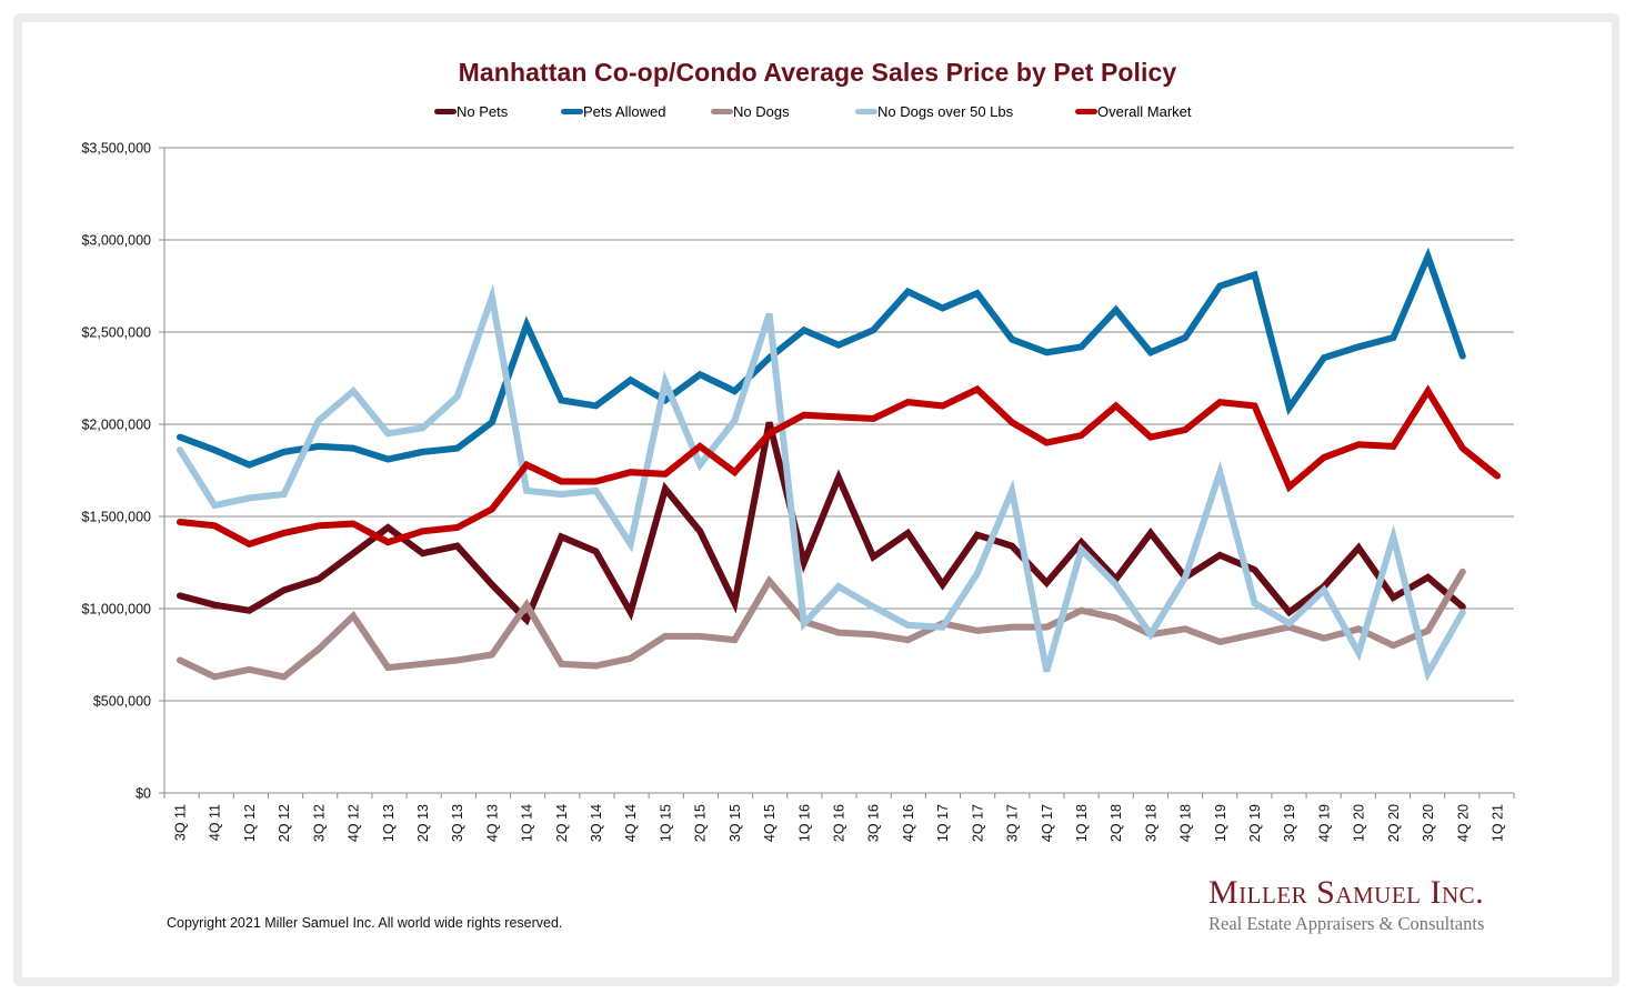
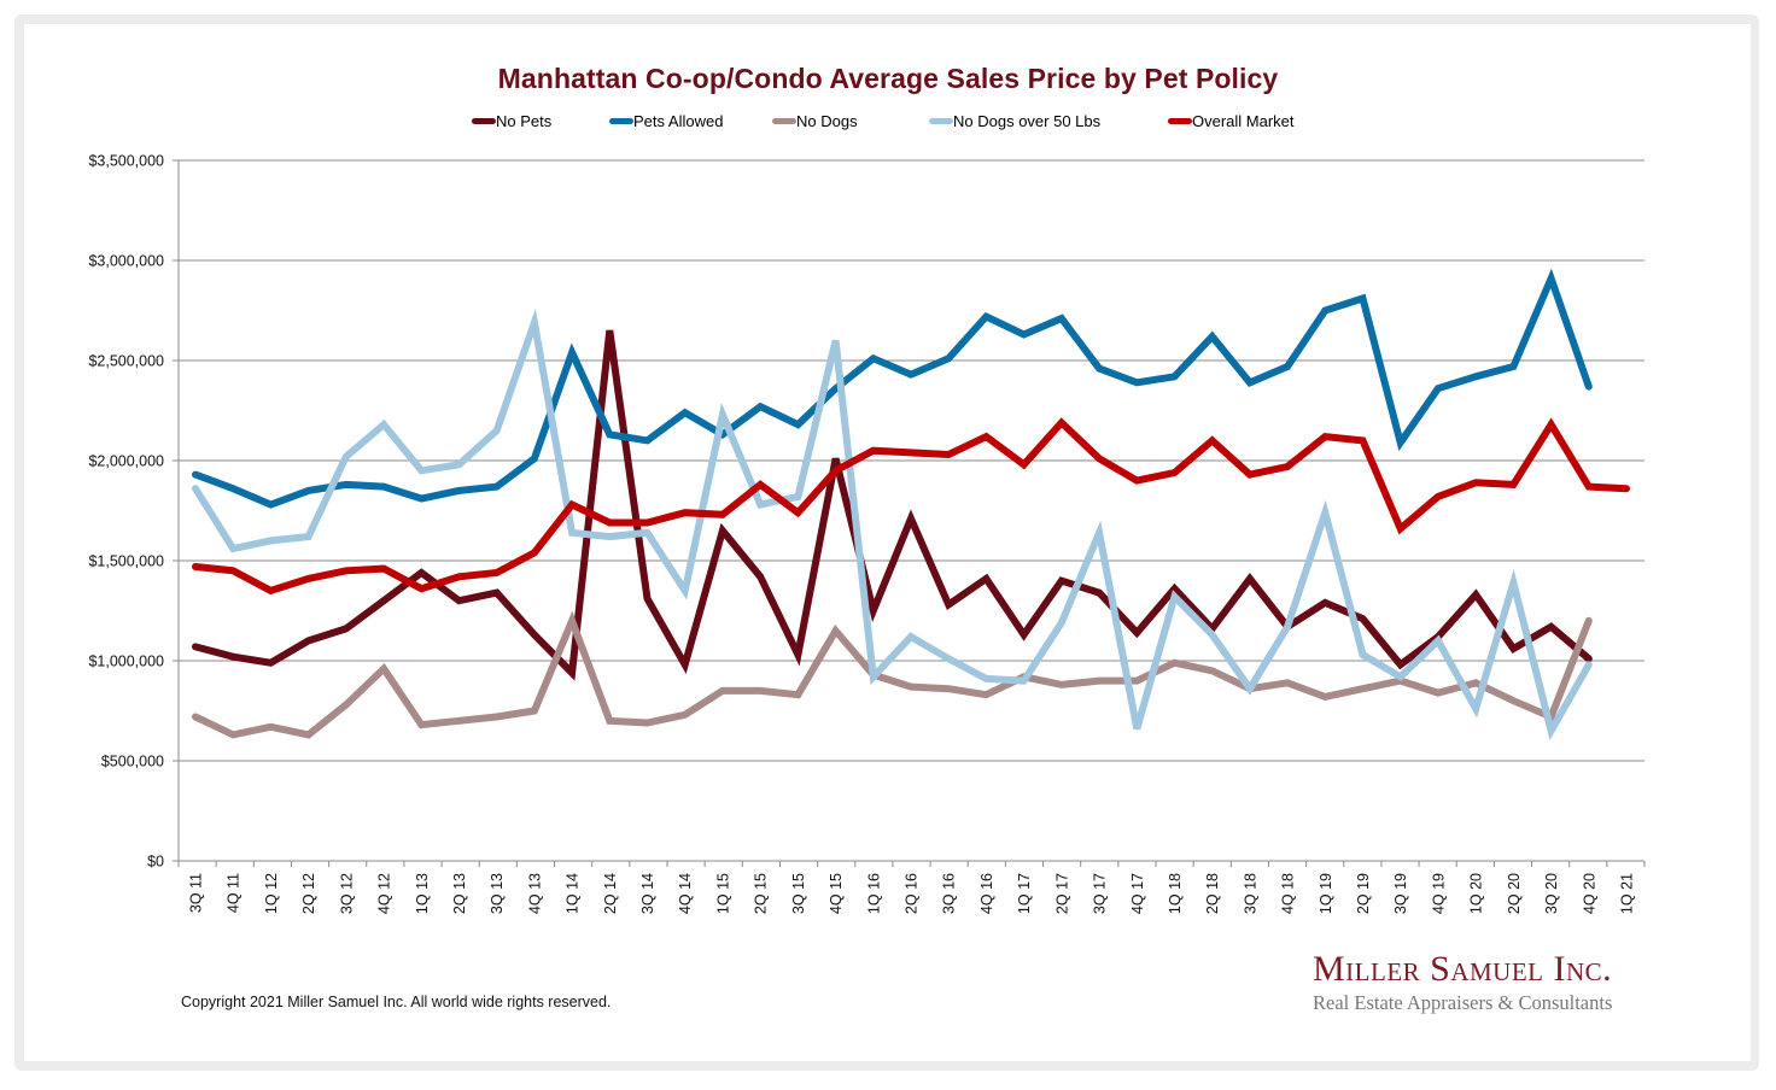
No Dogs/1Q 14: $1020000 -> $1200000
No Pets/2Q 14: $1390000 -> $2650000
No Dogs over 50 Lbs/3Q 15: $2020000 -> $1820000
Overall Market/1Q 17: $2100000 -> $1980000
No Dogs/3Q 20: $880000 -> $720000
Overall Market/1Q 21: $1720000 -> $1860000
